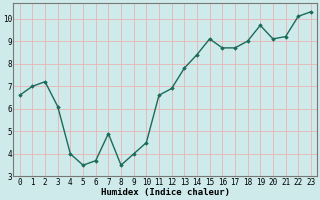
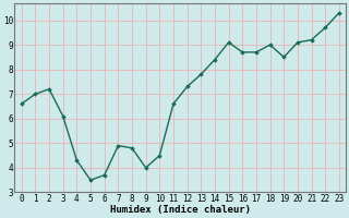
4: 4.0 -> 4.3
8: 3.5 -> 4.8
12: 6.9 -> 7.3
19: 9.7 -> 8.5
22: 10.1 -> 9.7
